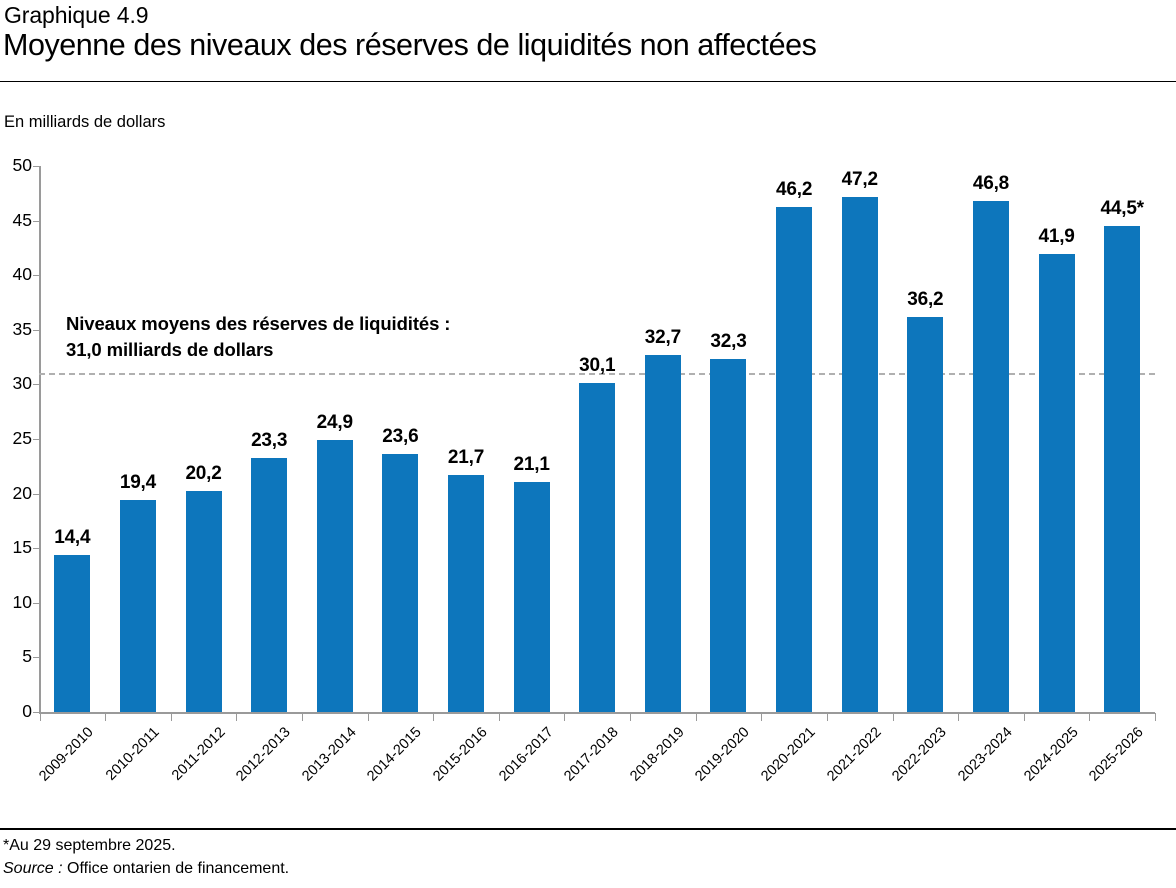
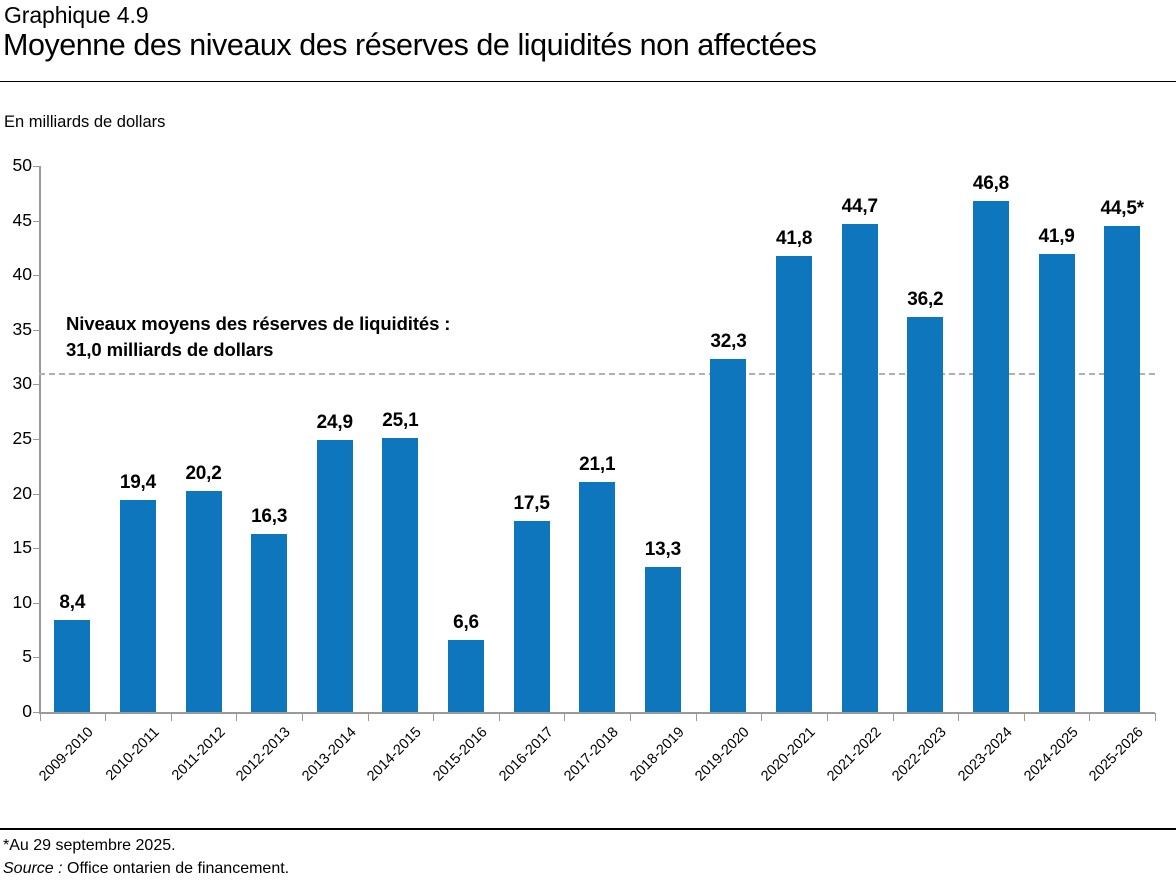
2009-2010: 14,4 -> 8,4
2012-2013: 23,3 -> 16,3
2014-2015: 23,6 -> 25,1
2015-2016: 21,7 -> 6,6
2016-2017: 21,1 -> 17,5
2017-2018: 30,1 -> 21,1
2018-2019: 32,7 -> 13,3
2020-2021: 46,2 -> 41,8
2021-2022: 47,2 -> 44,7
